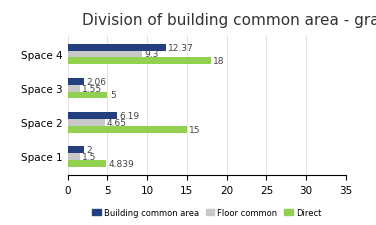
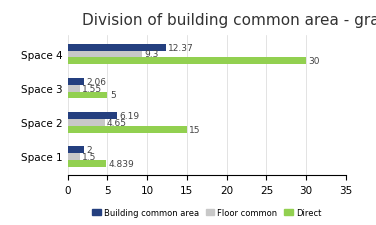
Direct/Space 4: 18 -> 30
